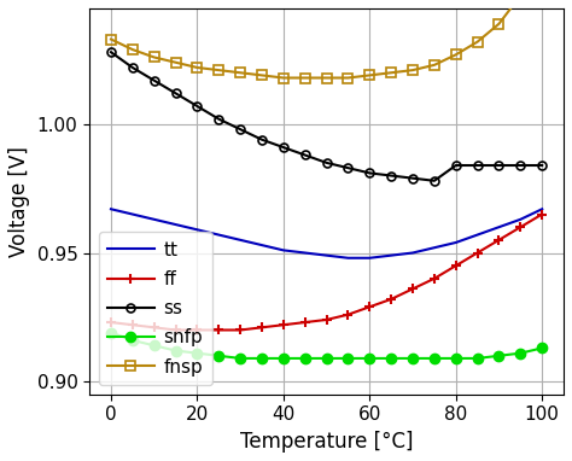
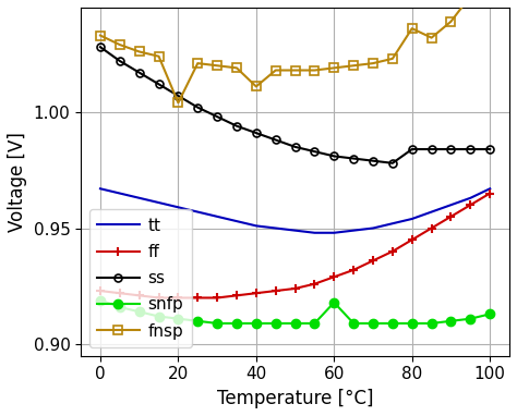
fnsp/20: 1.022 -> 1.004
fnsp/40: 1.018 -> 1.011
snfp/60: 0.909 -> 0.918
fnsp/80: 1.027 -> 1.036
